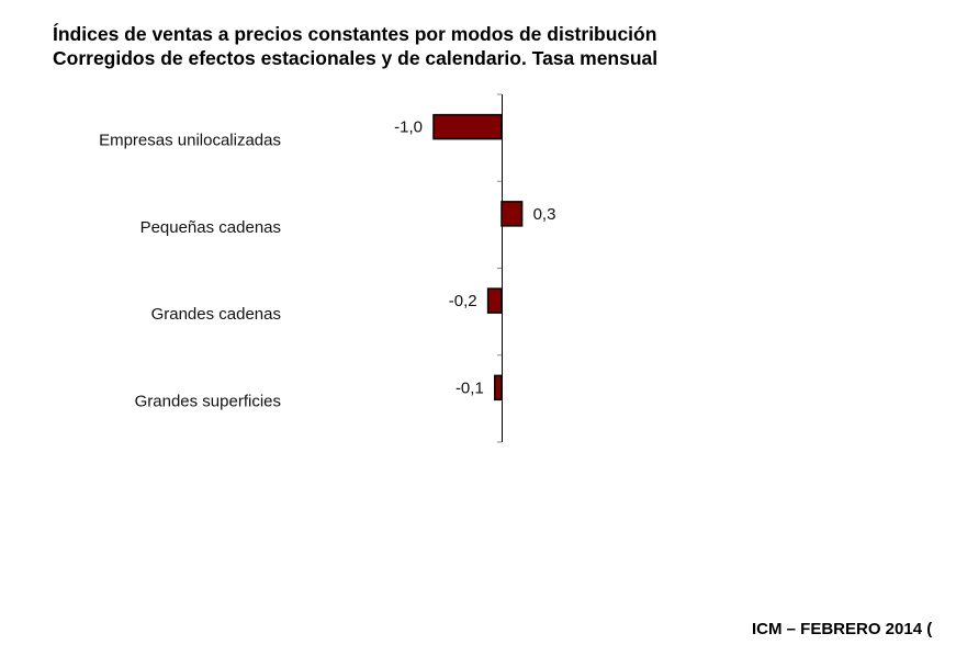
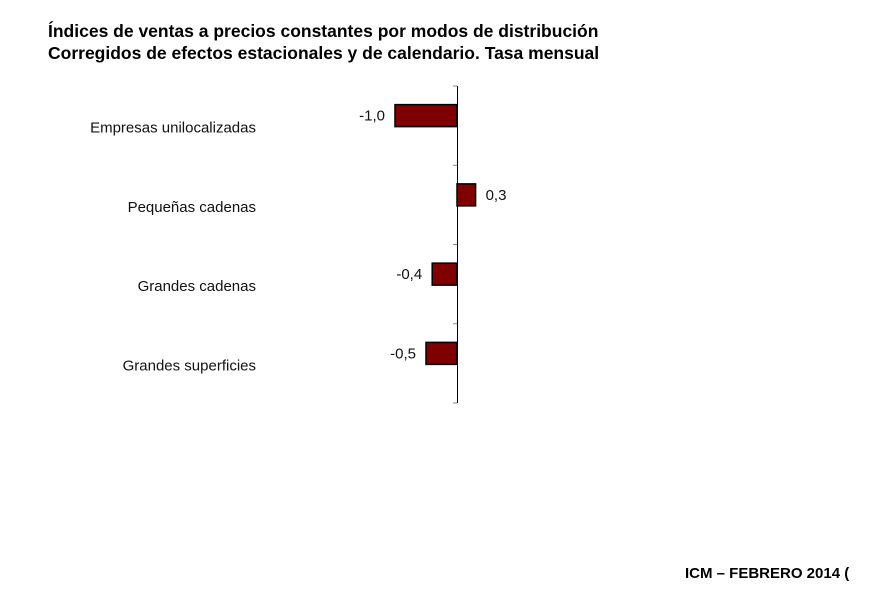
Grandes cadenas: -0,2 -> -0,4
Grandes superficies: -0,1 -> -0,5
